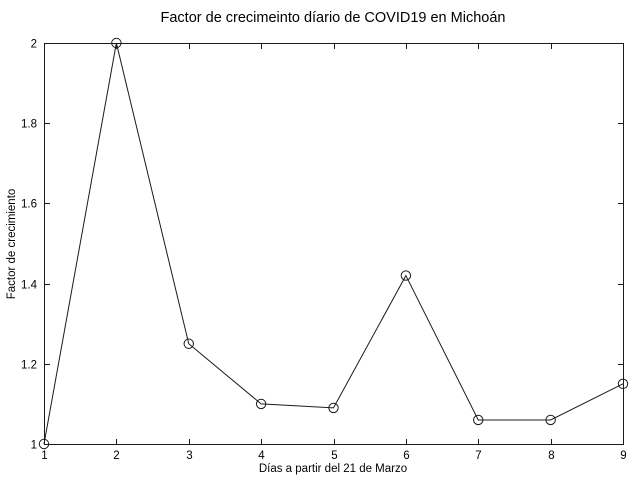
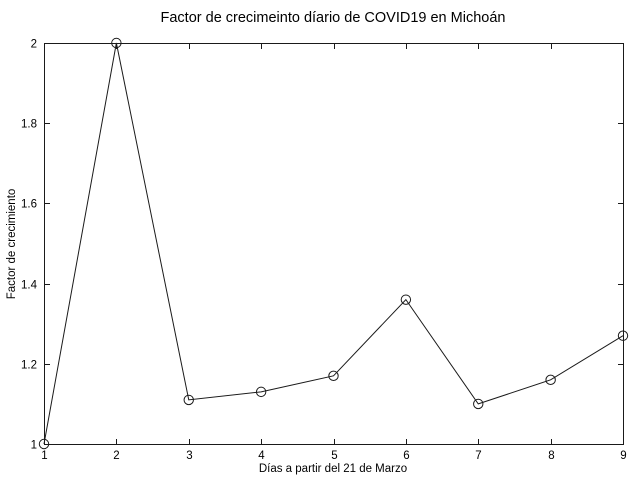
3: 1.25 -> 1.11
4: 1.10 -> 1.13
5: 1.09 -> 1.17
6: 1.42 -> 1.36
7: 1.06 -> 1.10
8: 1.06 -> 1.16
9: 1.15 -> 1.27
